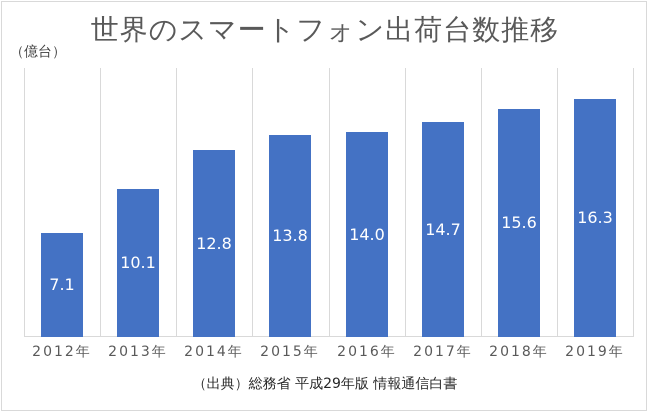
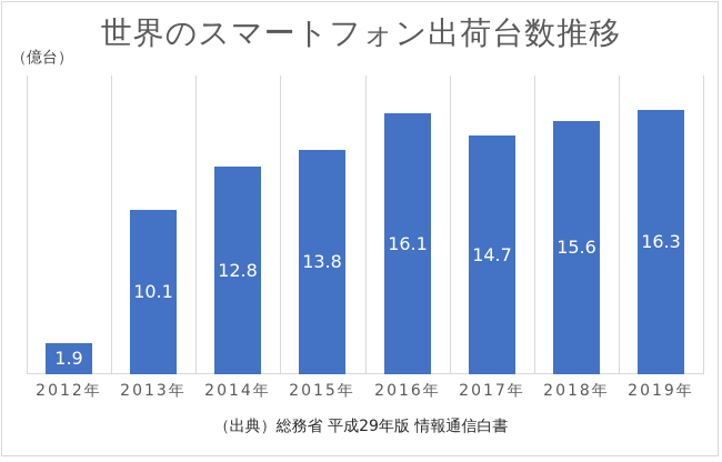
2012年: 7.1 -> 1.9
2016年: 14.0 -> 16.1
